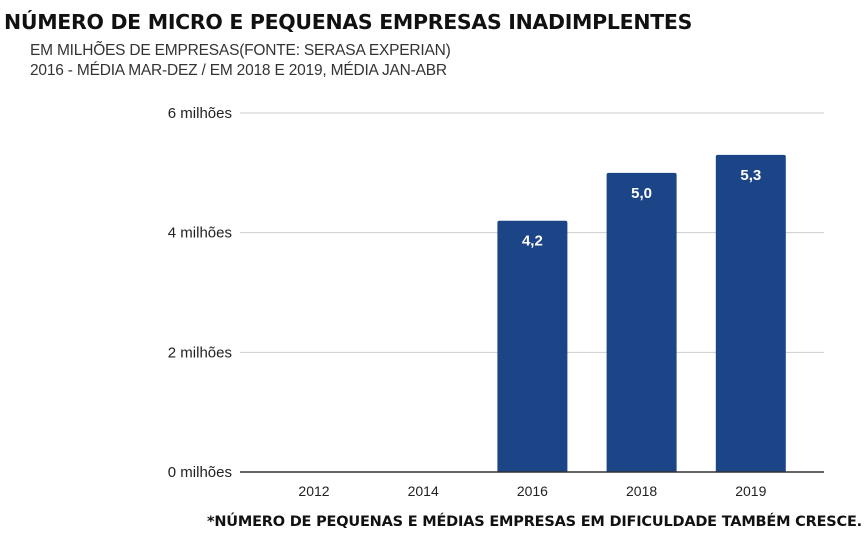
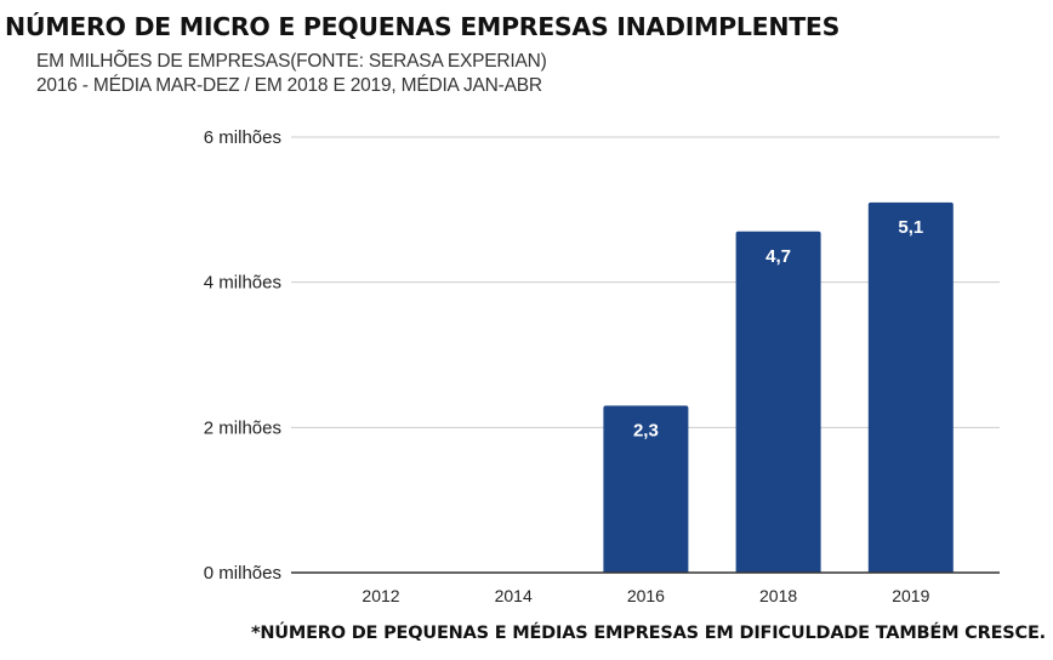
2016: 4,2 -> 2,3
2018: 5,0 -> 4,7
2019: 5,3 -> 5,1
